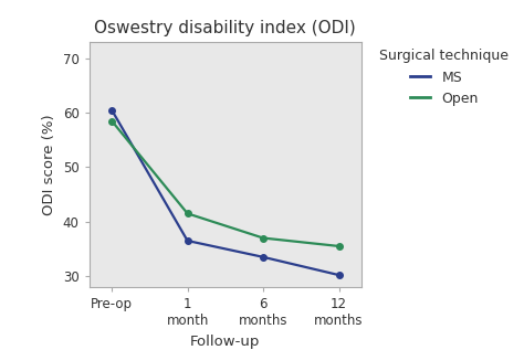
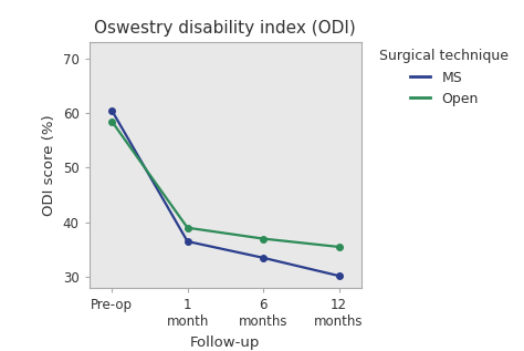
Open/1 month: 41.5 -> 39.0
